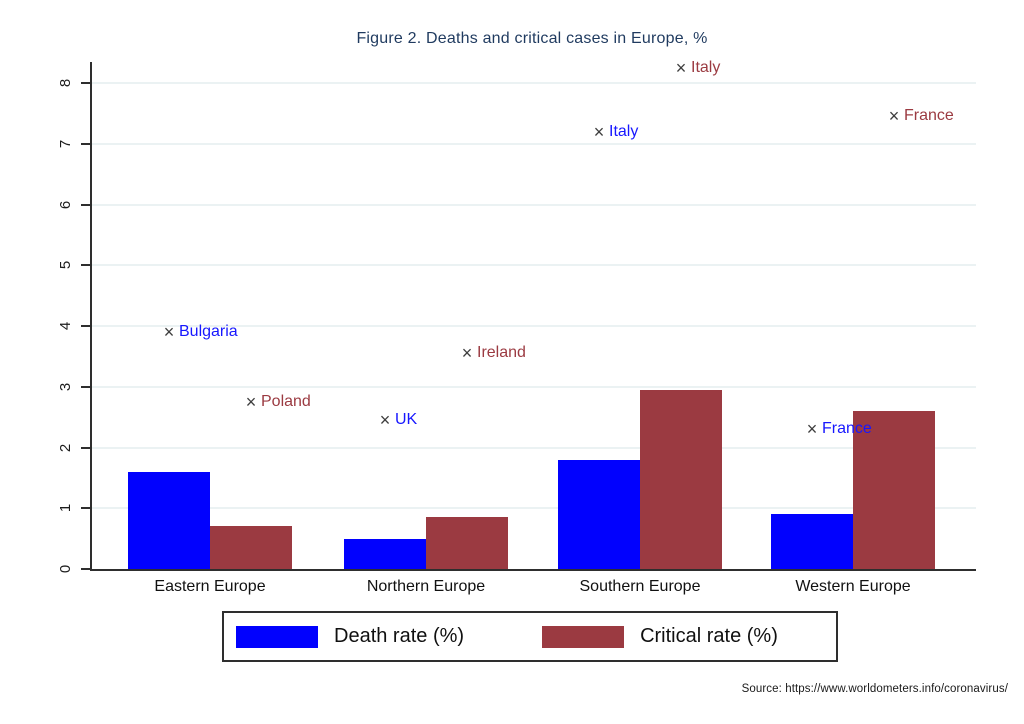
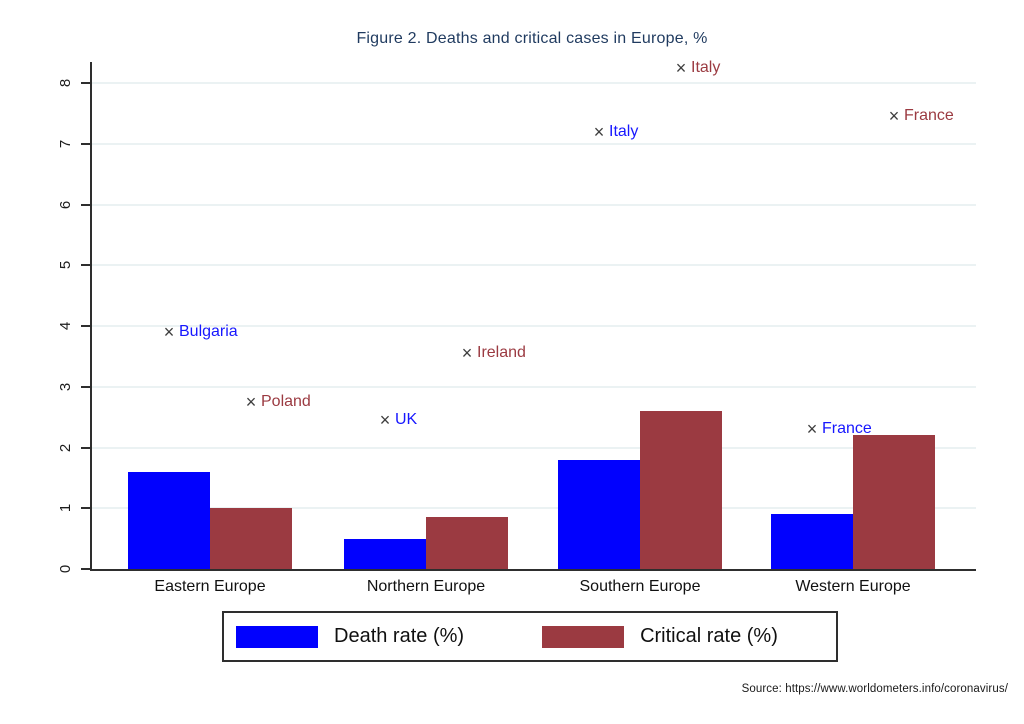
Critical rate (%)/Eastern Europe: 0.7 -> 1.0
Critical rate (%)/Southern Europe: 3.0 -> 2.6
Critical rate (%)/Western Europe: 2.6 -> 2.2
